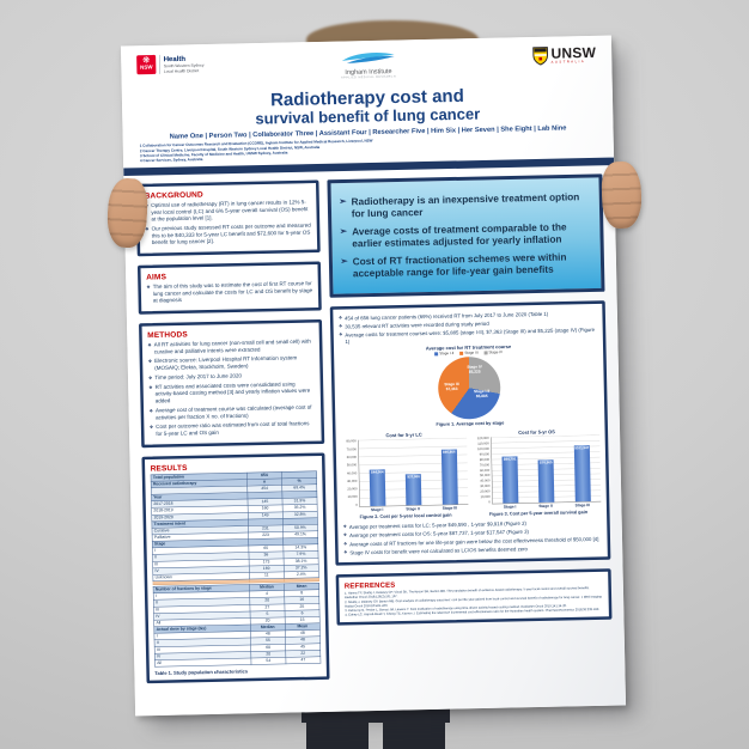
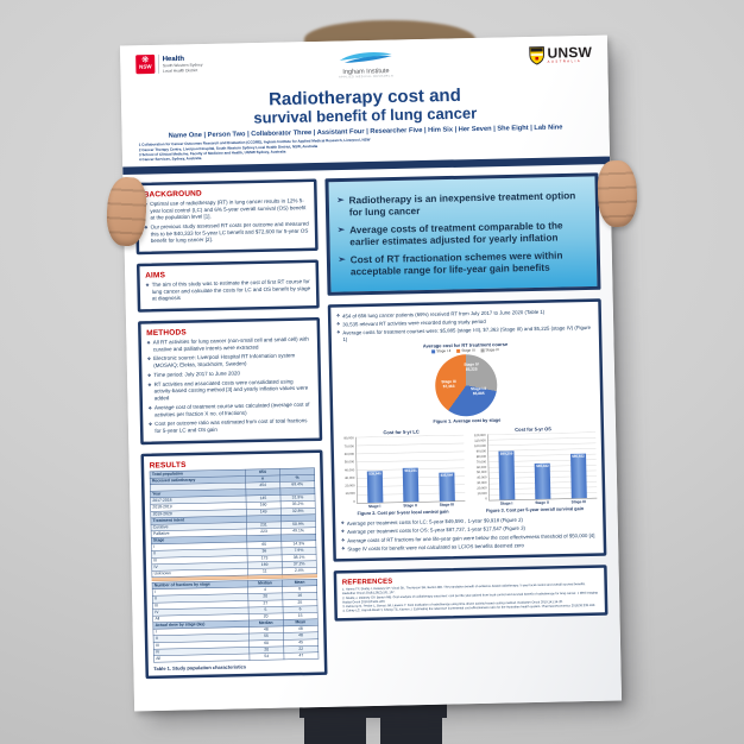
Cost for 5-yr LC/Stage I: $44,064 -> $38,640
Cost for 5-yr LC/Stage II: $37,900 -> $41,231
Cost for 5-yr LC/Stage III: $66,806 -> $35,044
Cost for 5-yr OS/Stage I: $84,791 -> $89,259
Cost for 5-yr OS/Stage II: $76,905 -> $65,432
Cost for 5-yr OS/Stage III: $101,547 -> $80,922
